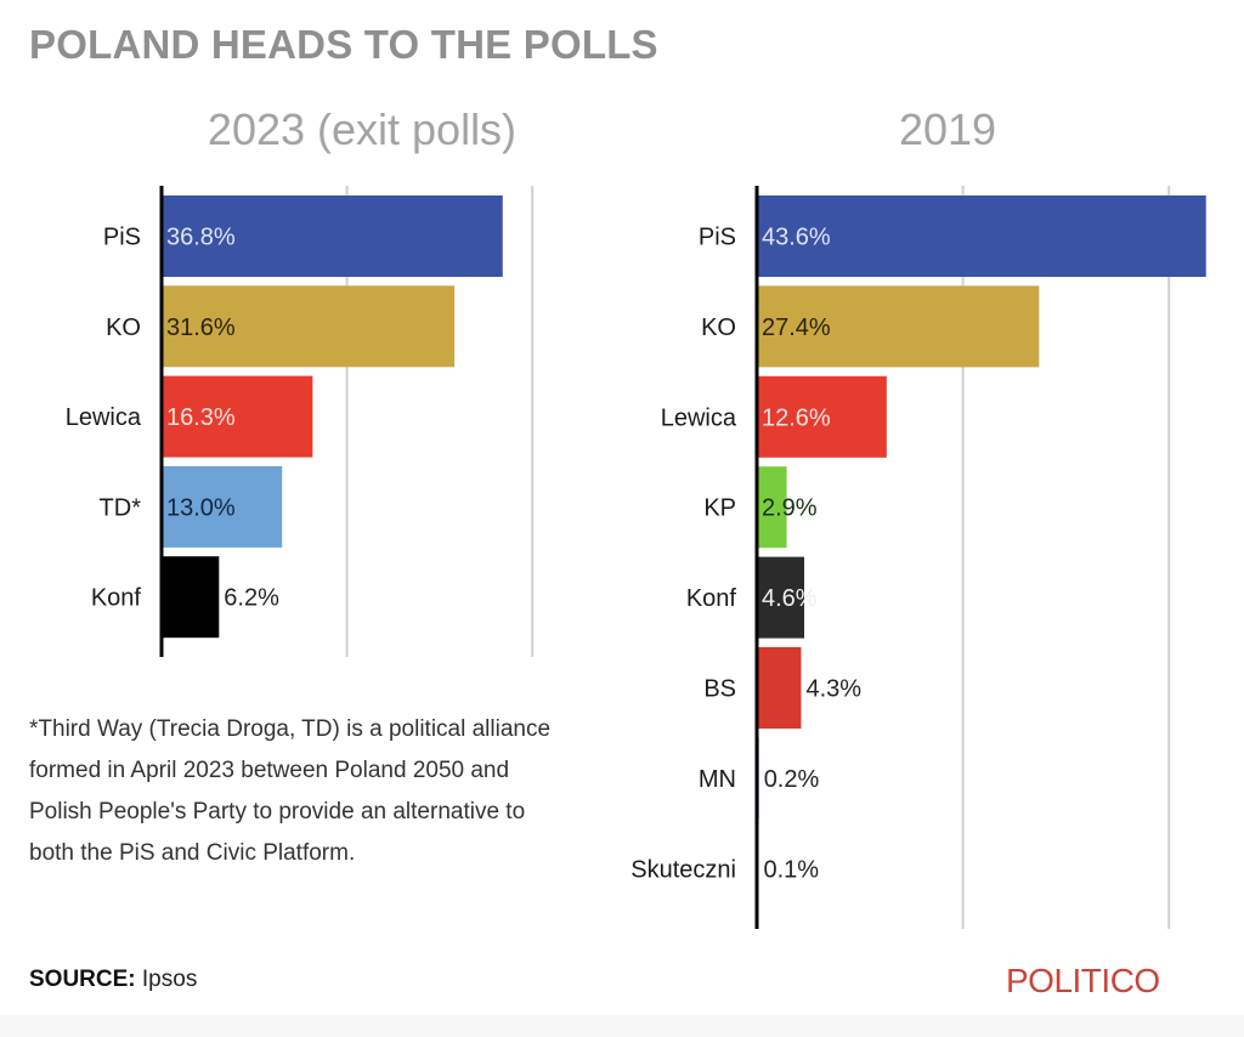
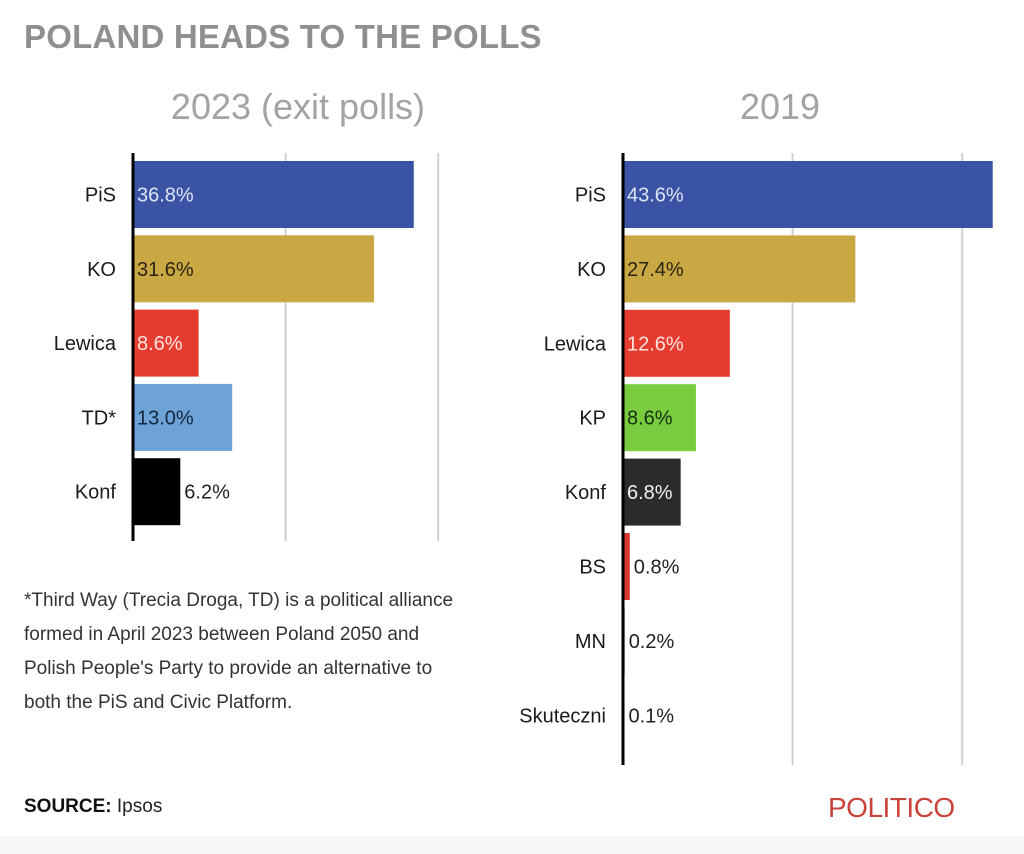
2023 (exit polls)/Lewica: 16.3% -> 8.6%
2019/KP: 2.9% -> 8.6%
2019/Konf: 4.6% -> 6.8%
2019/BS: 4.3% -> 0.8%
